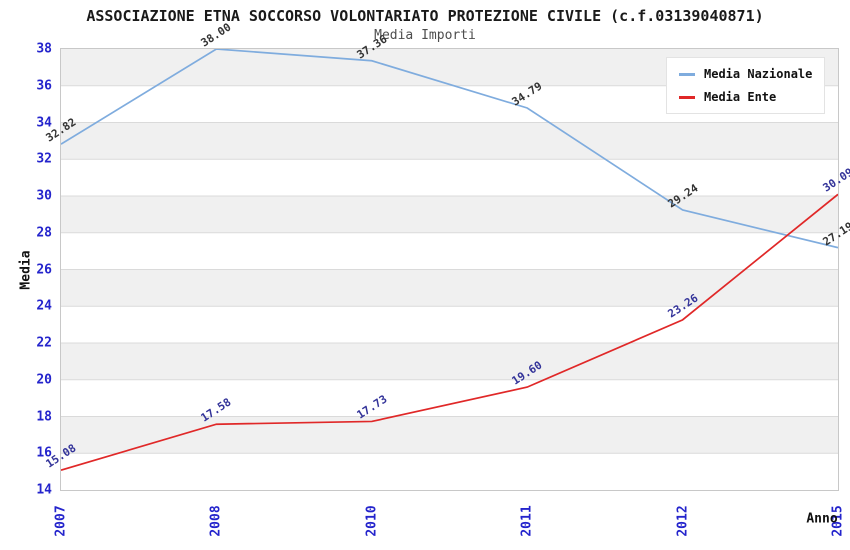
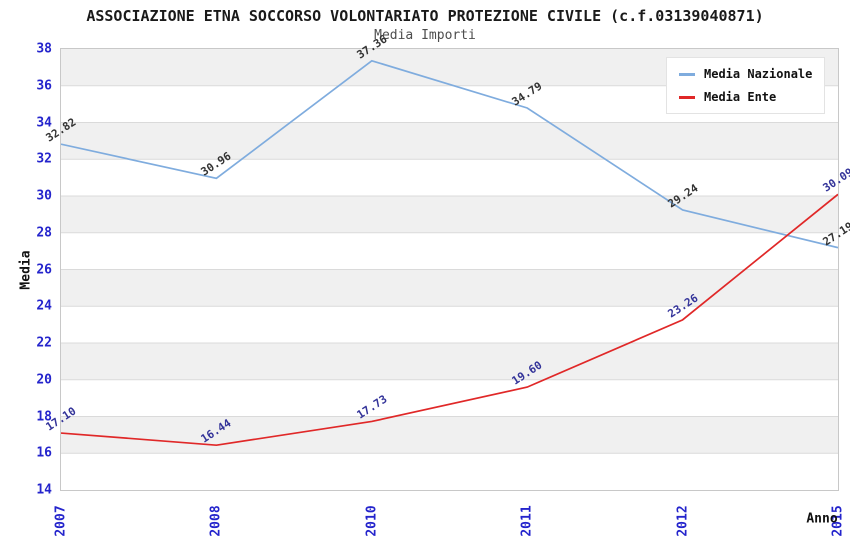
Media Ente/2007: 15.08 -> 17.10
Media Nazionale/2008: 38.00 -> 30.96
Media Ente/2008: 17.58 -> 16.44
